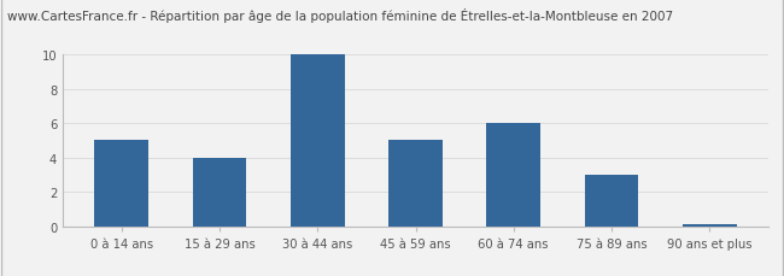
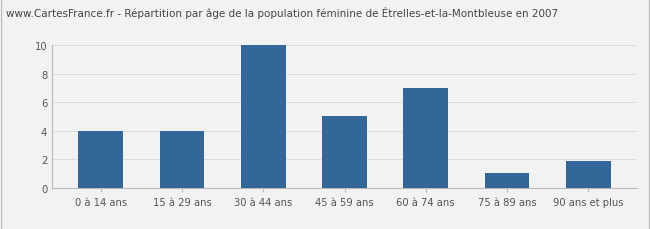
0 à 14 ans: 5.0 -> 4.0
60 à 74 ans: 6.0 -> 7.0
75 à 89 ans: 3.0 -> 1.0
90 ans et plus: 0.1 -> 1.9
